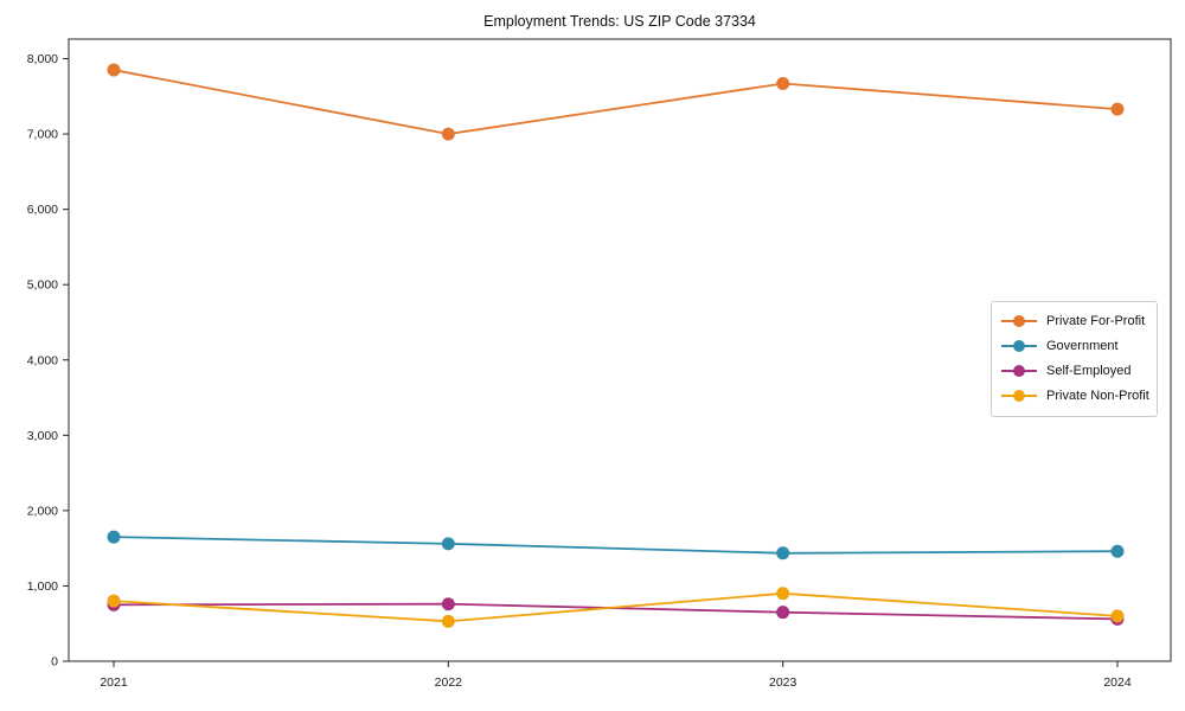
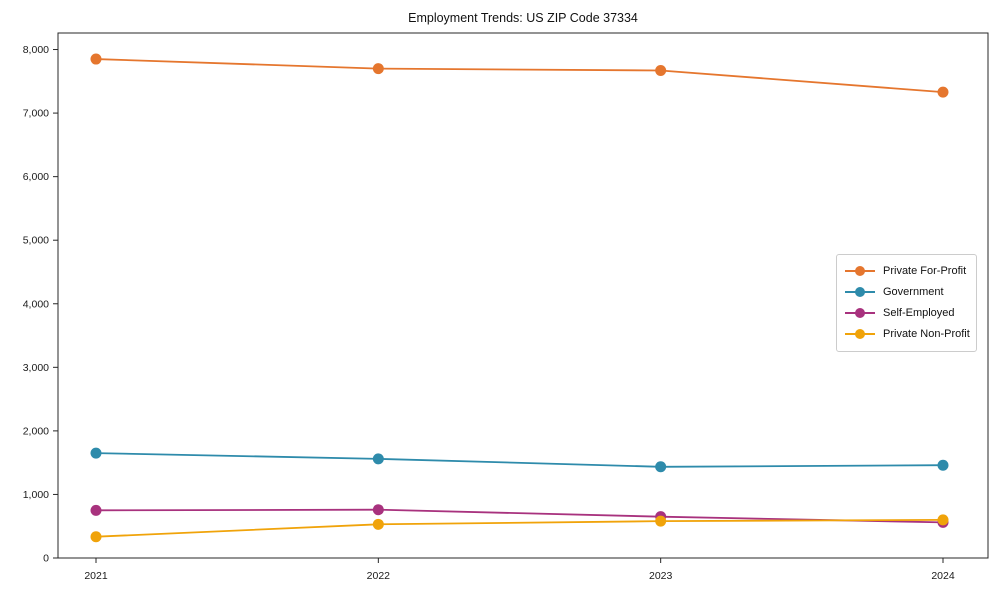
Private Non-Profit/2021: 800 -> 300
Private For-Profit/2022: 7000 -> 7700
Private Non-Profit/2023: 900 -> 600
